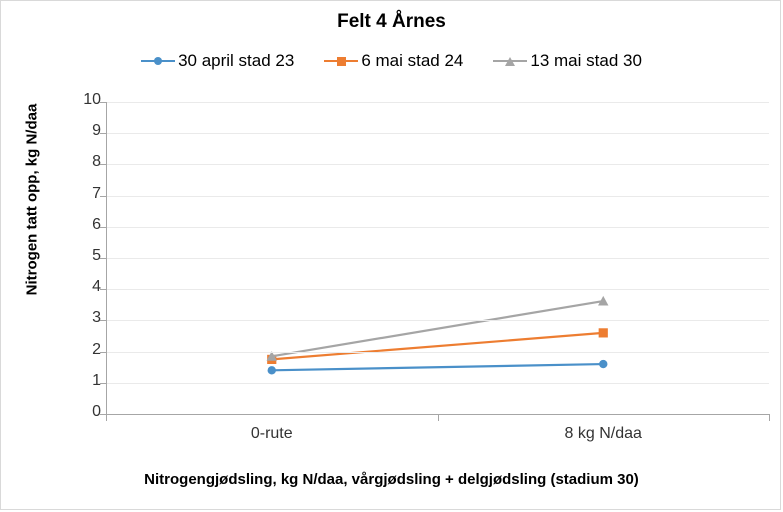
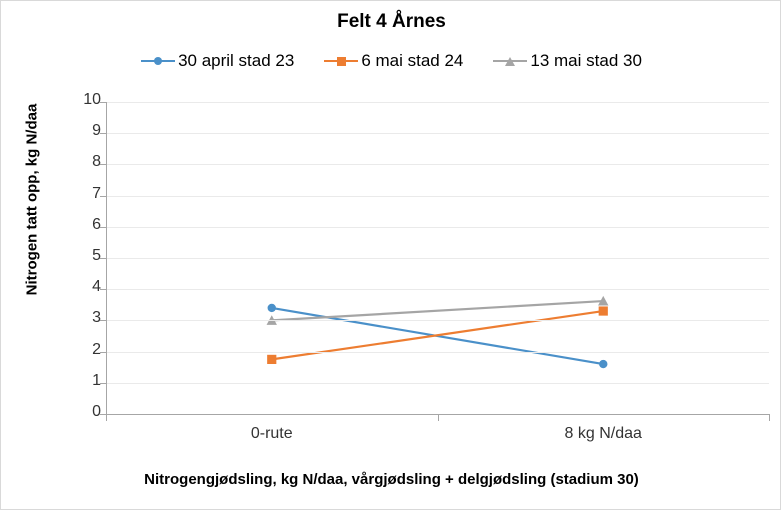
30 april stad 23/0-rute: 1.4 -> 3.4
13 mai stad 30/0-rute: 1.9 -> 3.0
6 mai stad 24/8 kg N/daa: 2.6 -> 3.3
